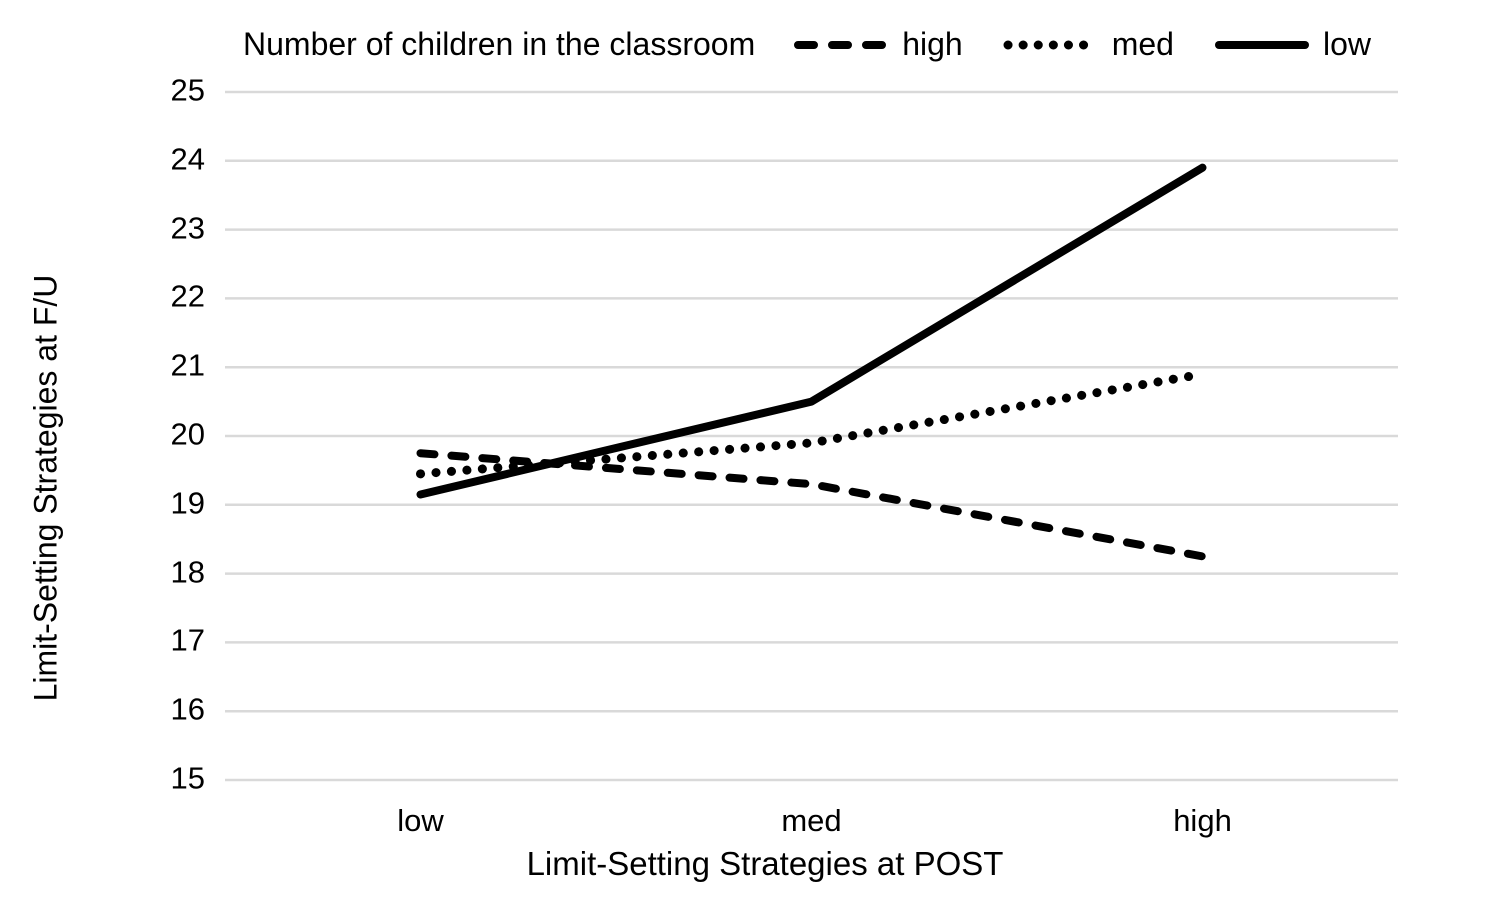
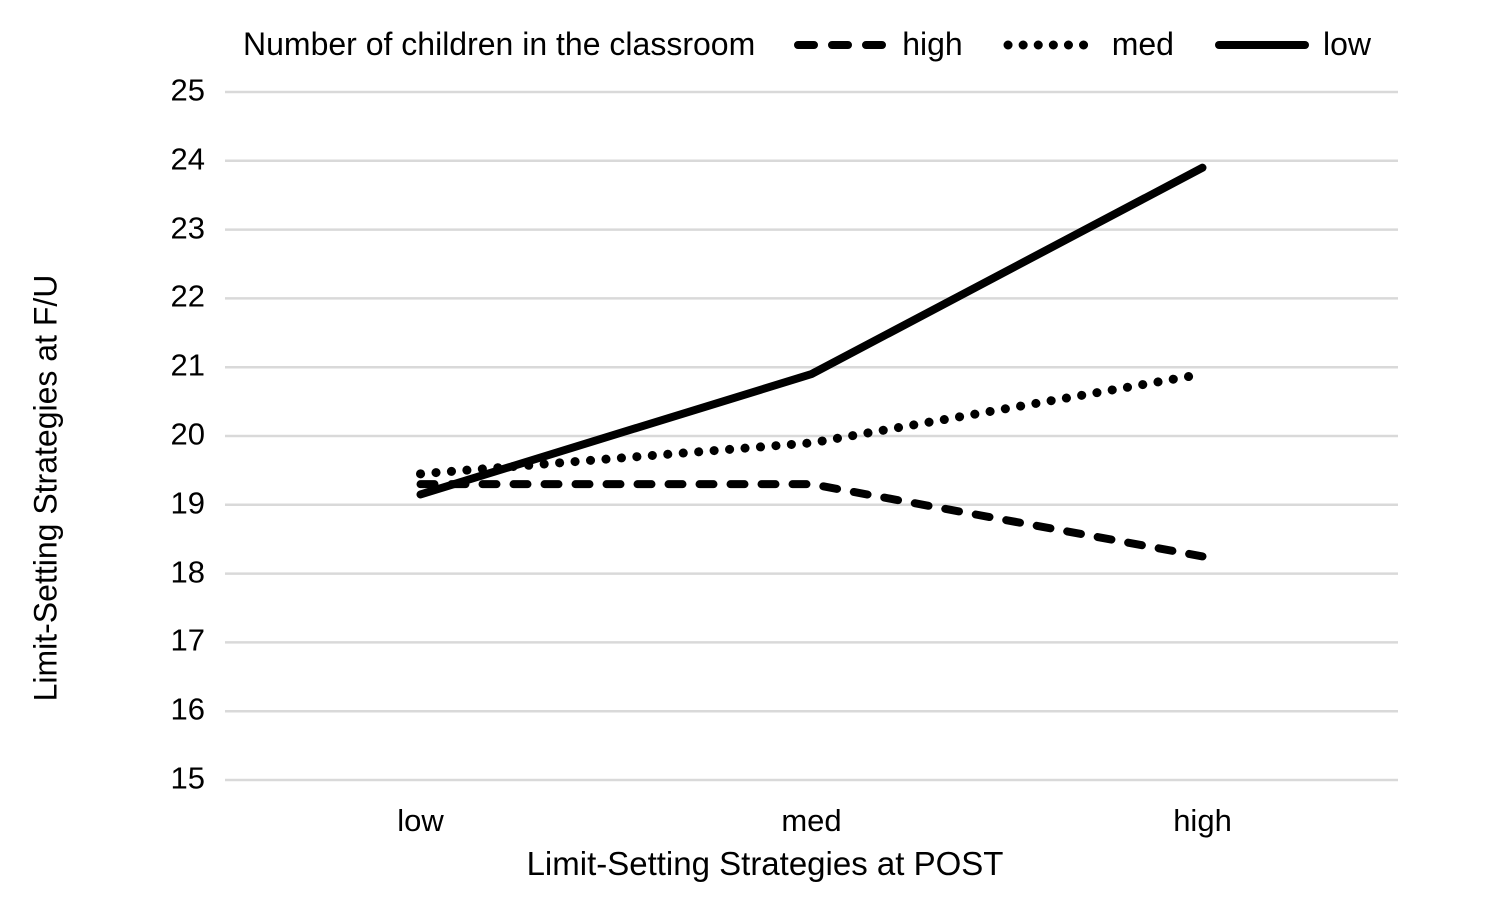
high/low: 19.8 -> 19.3
low/med: 20.5 -> 20.9
